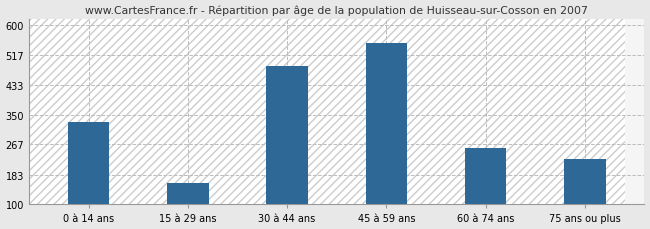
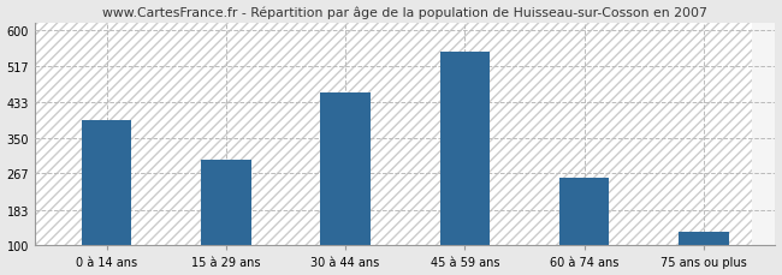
0 à 14 ans: 330 -> 390
15 à 29 ans: 160 -> 300
30 à 44 ans: 485 -> 455
75 ans ou plus: 225 -> 133
